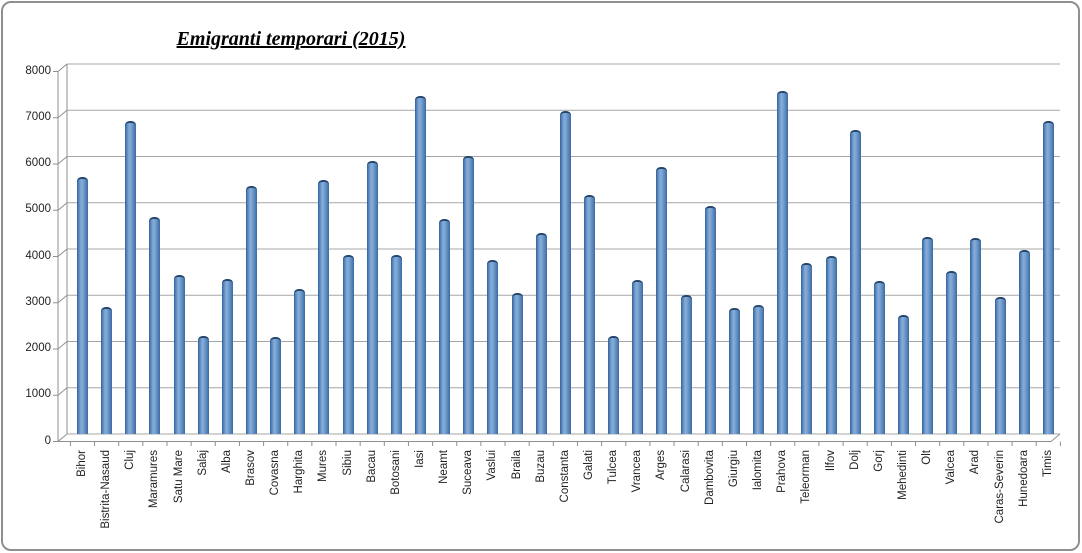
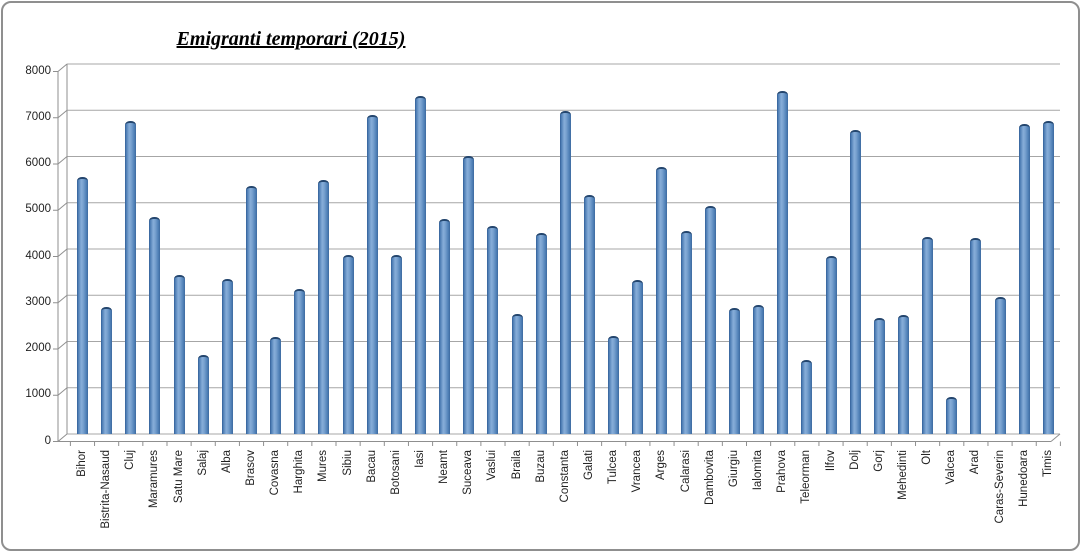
Salaj: 2100 -> 1700
Bacau: 5900 -> 6900
Vaslui: 3800 -> 4500
Braila: 3000 -> 2600
Calarasi: 3000 -> 4400
Teleorman: 3700 -> 1600
Gorj: 3300 -> 2500
Valcea: 3500 -> 800
Hunedoara: 4000 -> 6700
